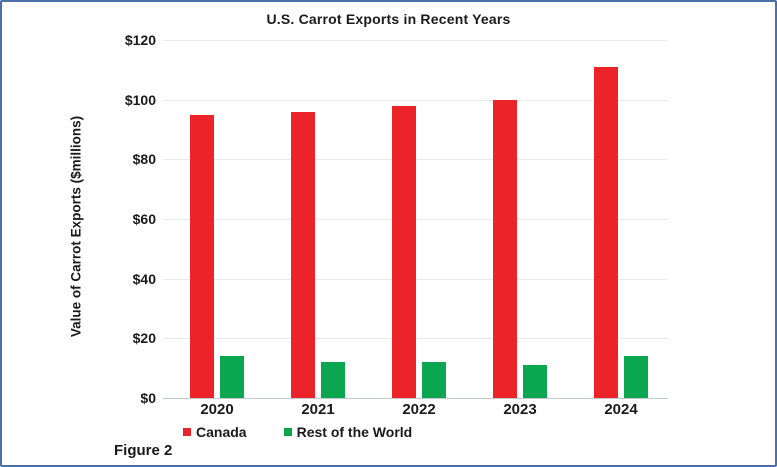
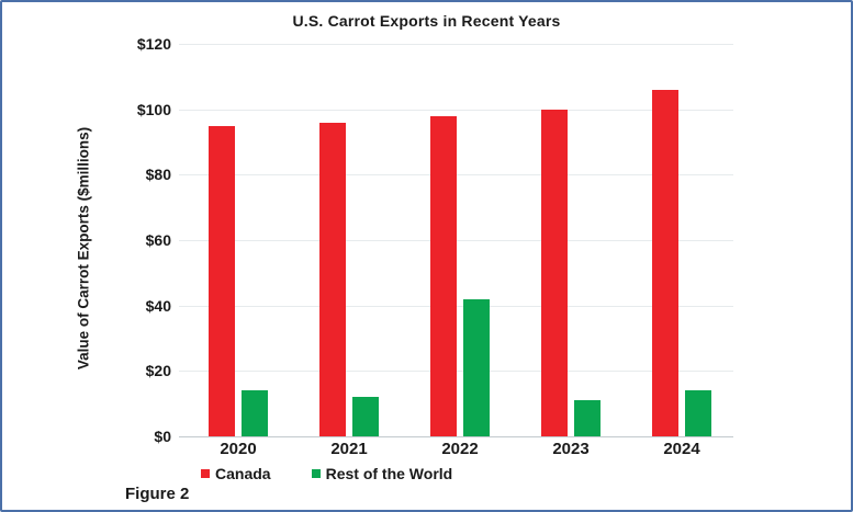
Rest of the World/2022: $12 -> $42
Canada/2024: $111 -> $106
